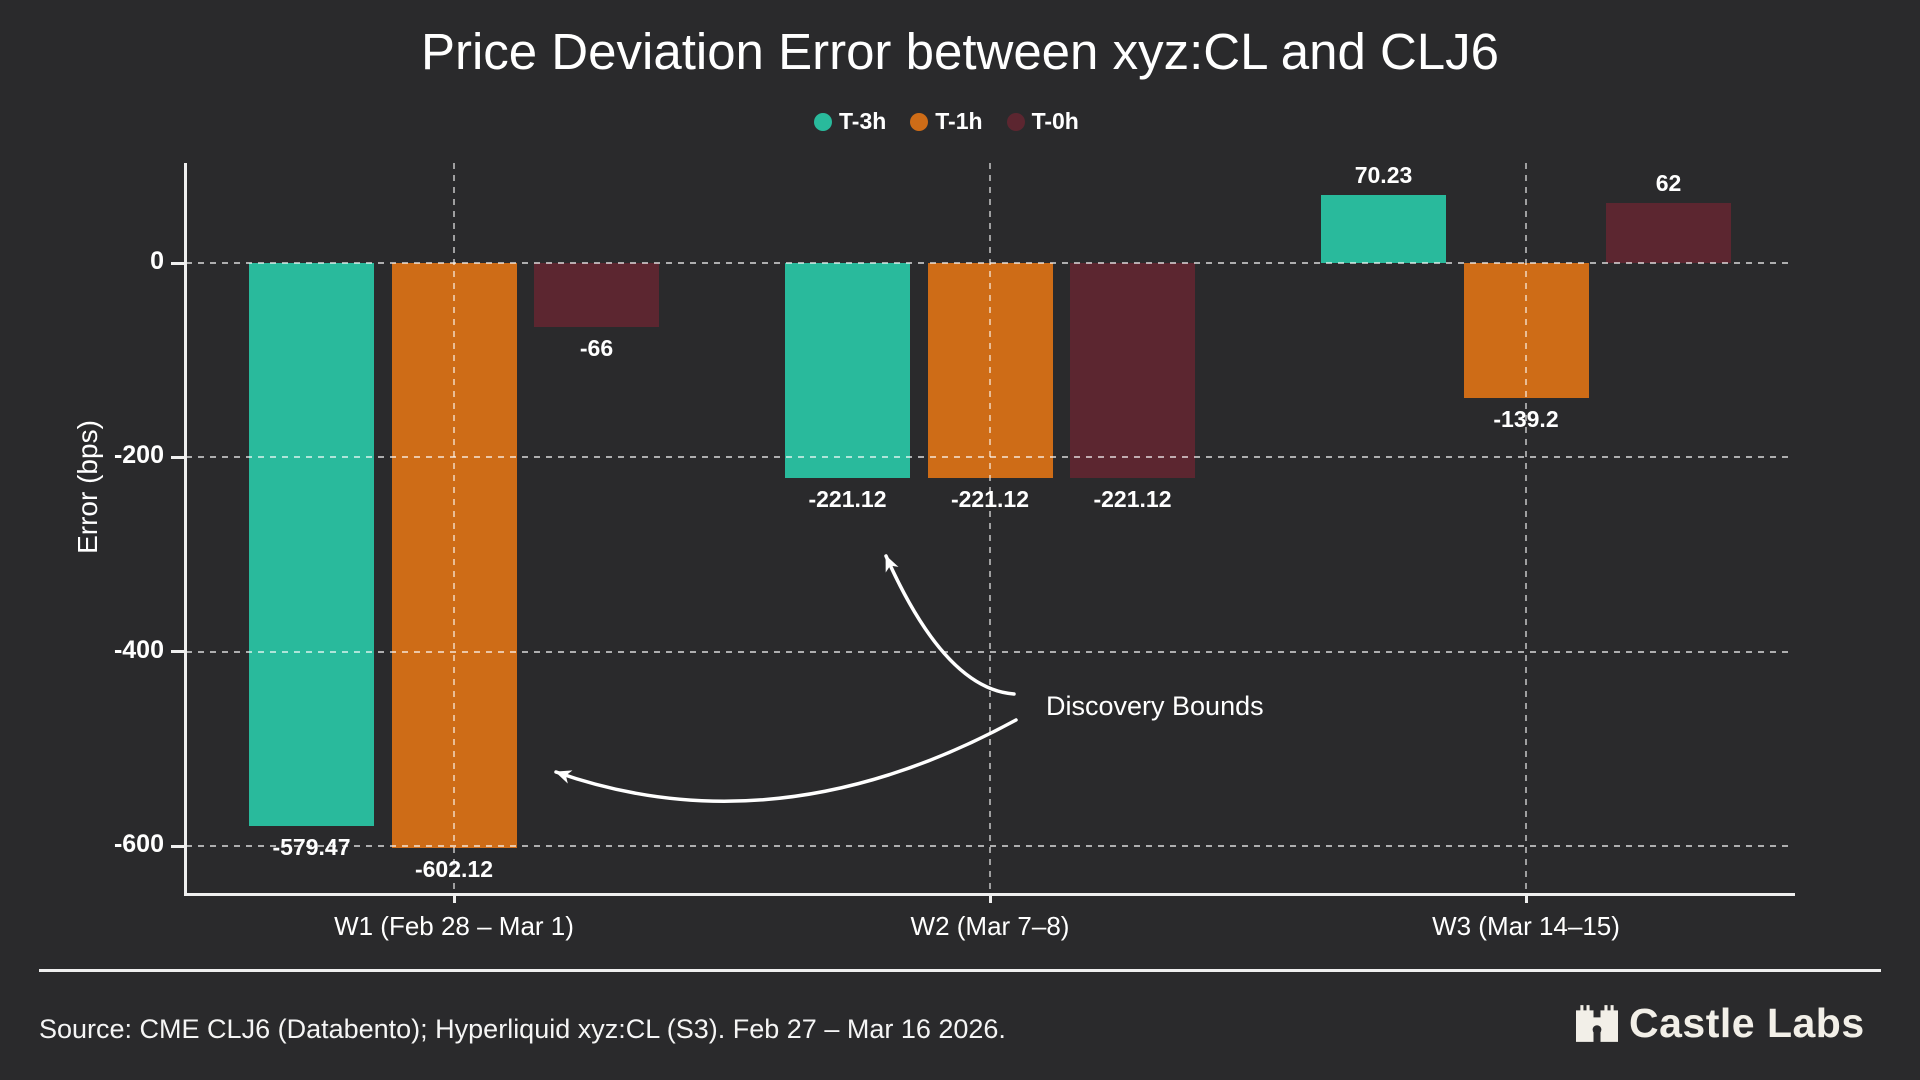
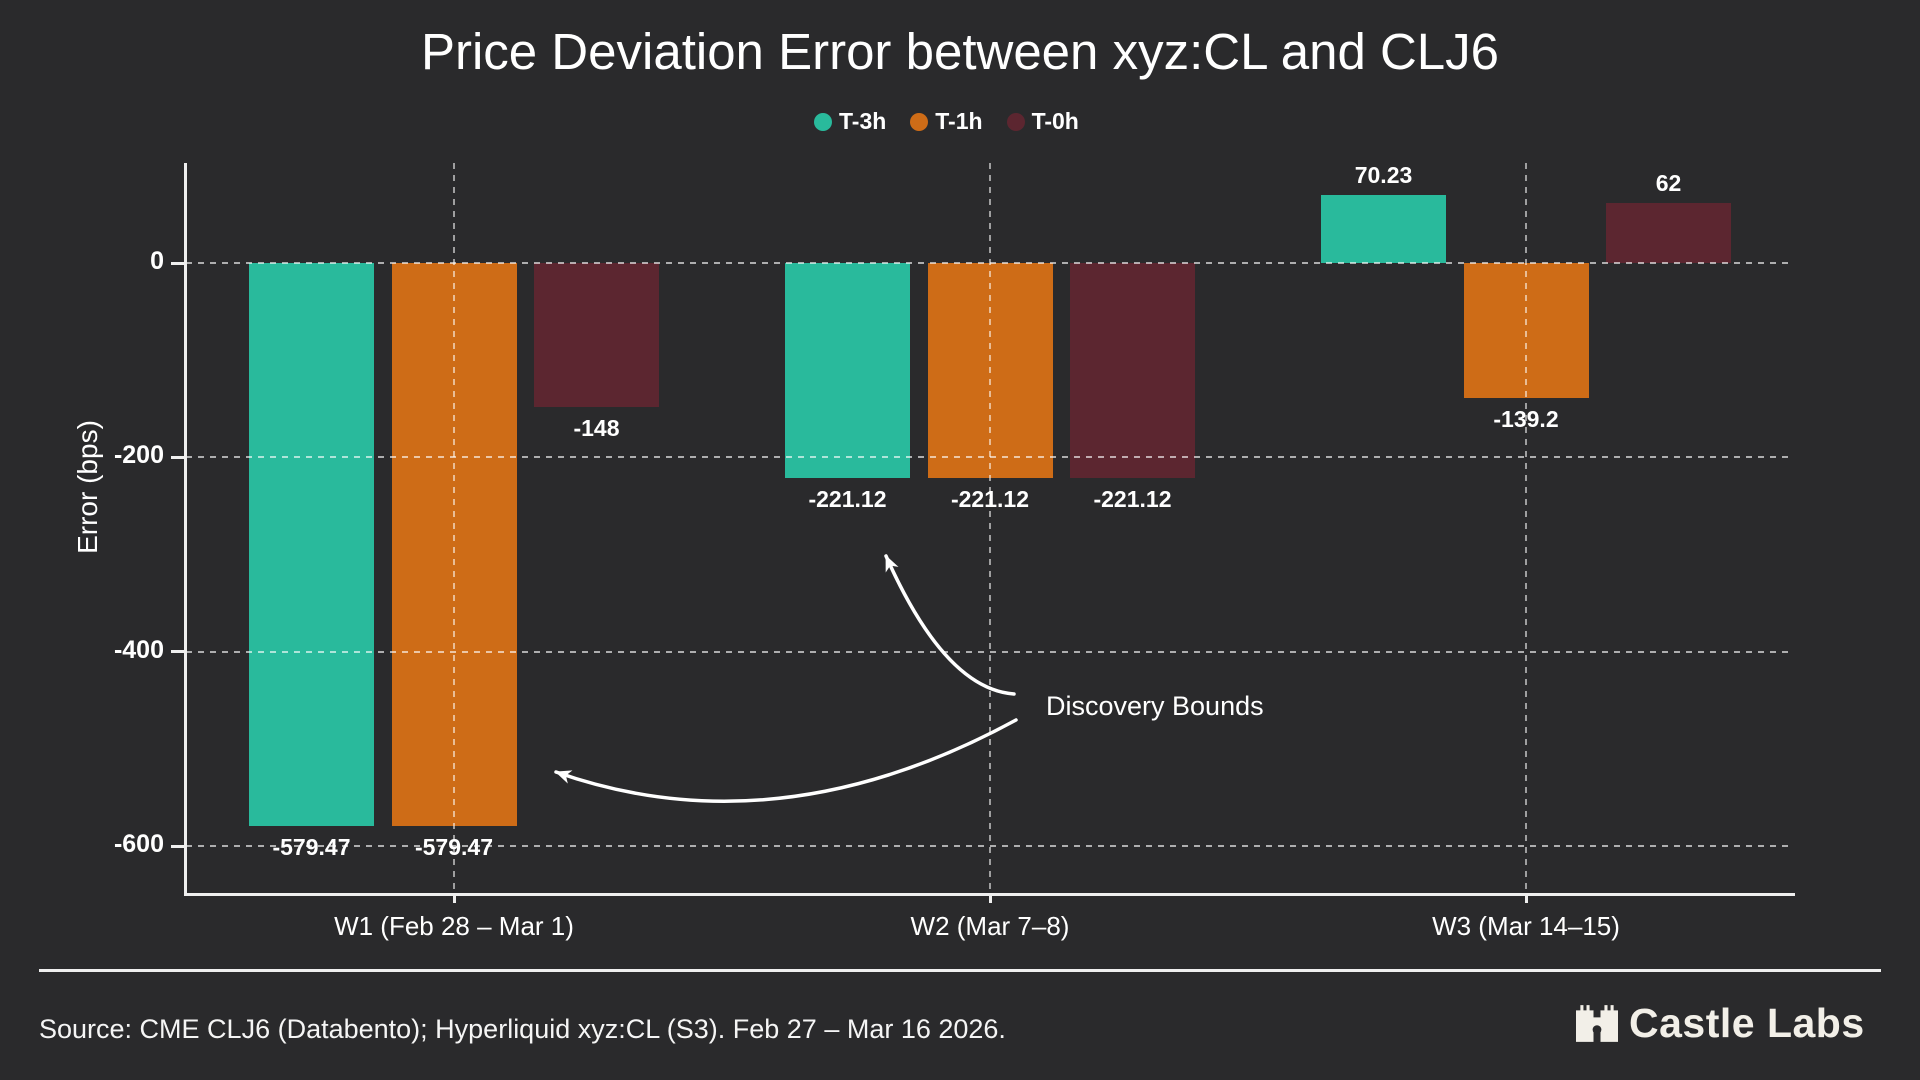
T-1h/W1 (Feb 28 – Mar 1): -602.12 -> -579.47
T-0h/W1 (Feb 28 – Mar 1): -66 -> -148
